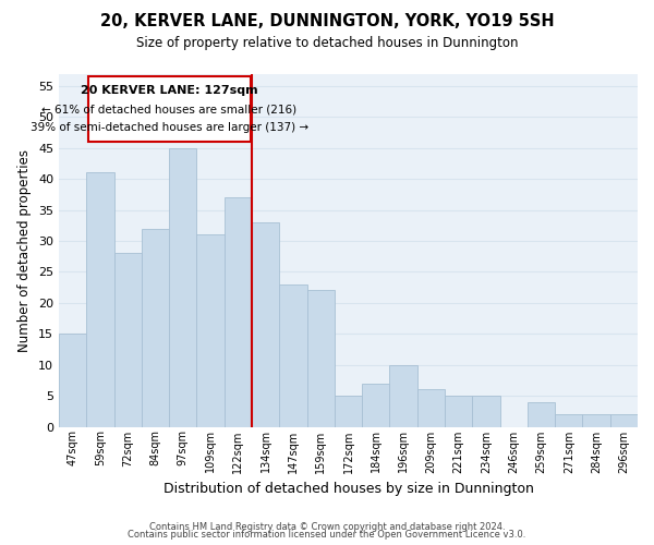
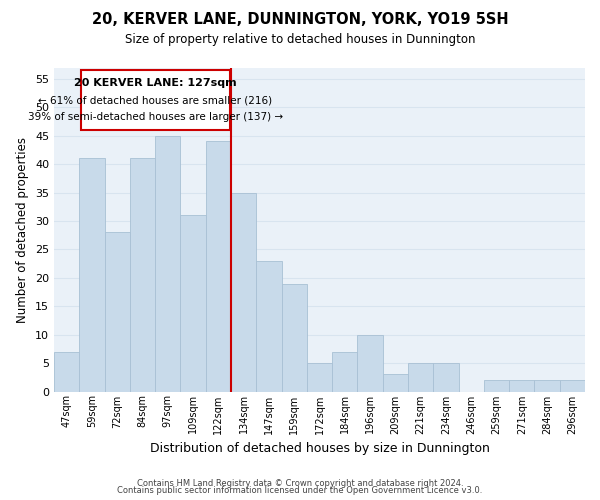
47sqm: 15 -> 7
84sqm: 32 -> 41
122sqm: 37 -> 44
134sqm: 33 -> 35
159sqm: 22 -> 19
209sqm: 6 -> 3
259sqm: 4 -> 2
